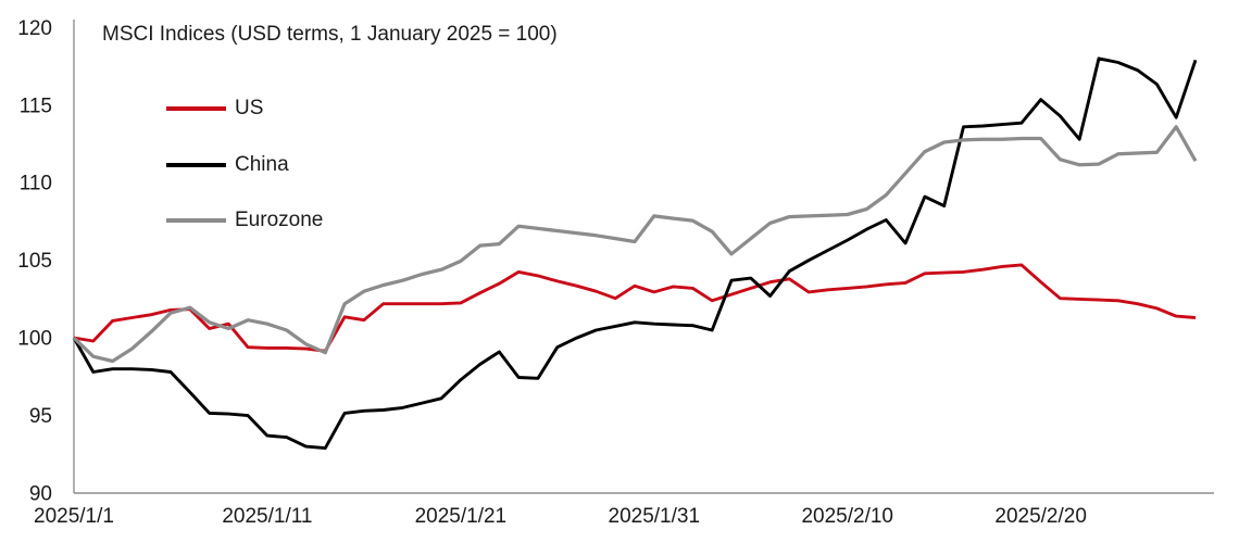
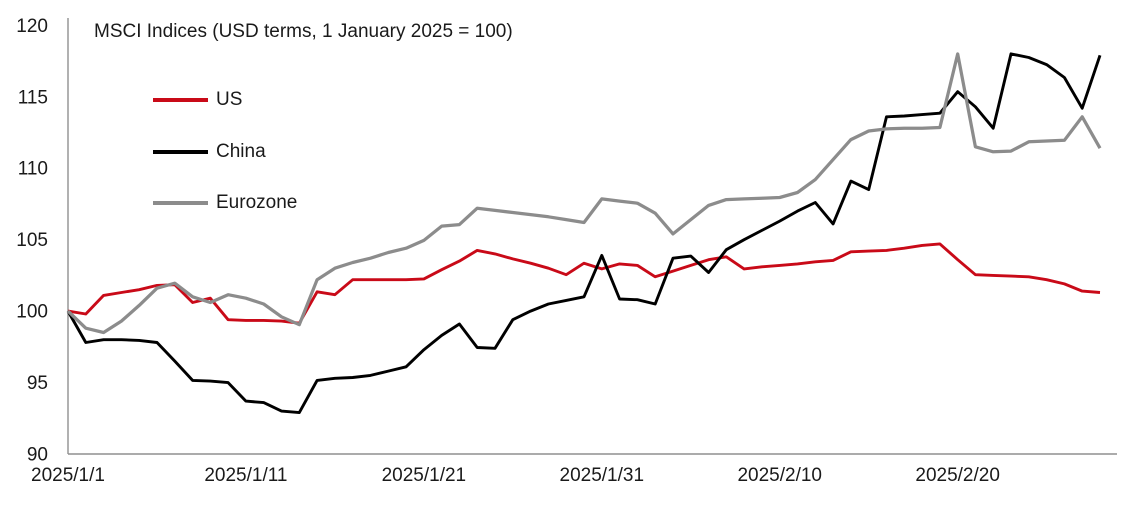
China/2025/1/31: 100.9 -> 103.9
Eurozone/2025/2/20: 112.8 -> 118.0
